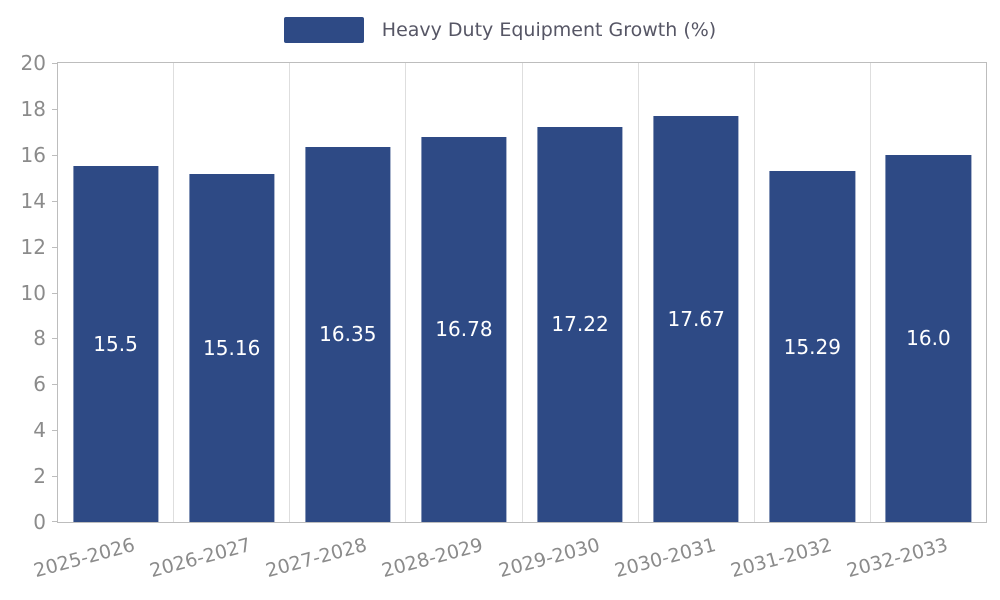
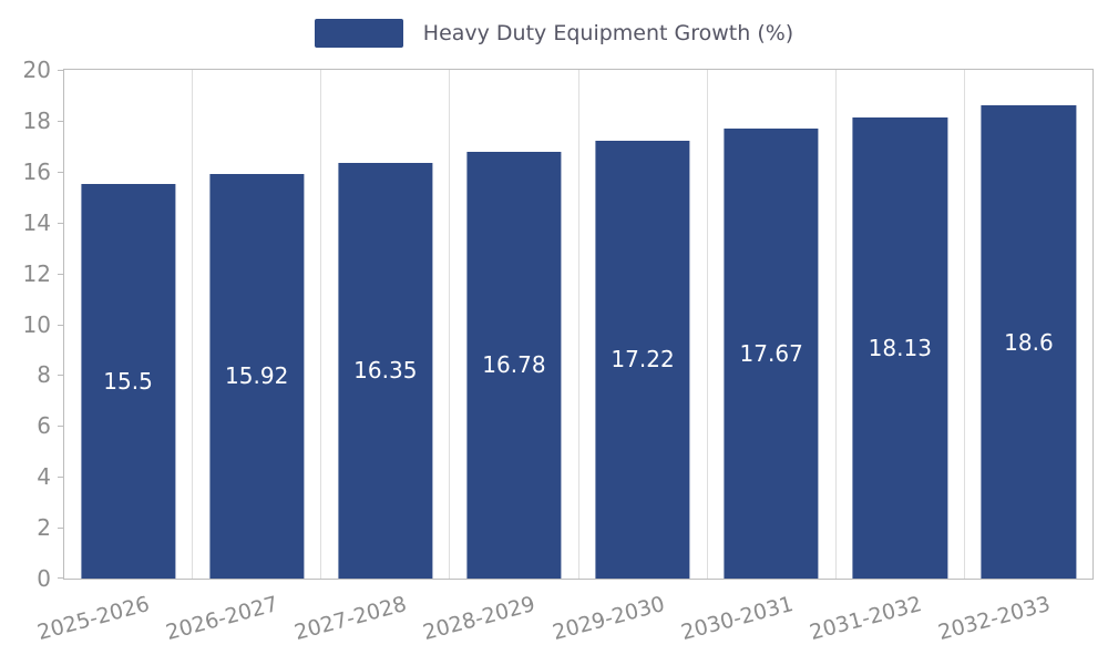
2026-2027: 15.16 -> 15.92
2031-2032: 15.29 -> 18.13
2032-2033: 16.0 -> 18.6
